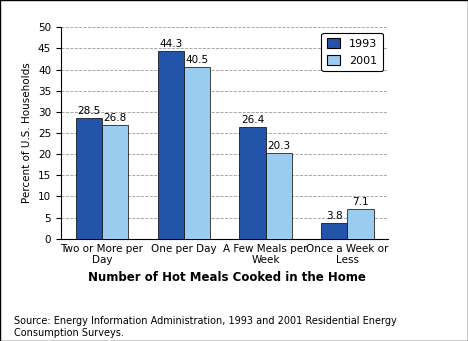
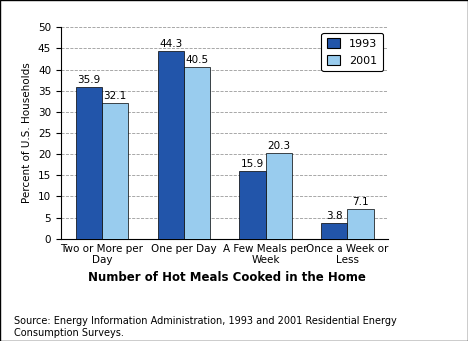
1993/Two or More per Day: 28.5 -> 35.9
2001/Two or More per Day: 26.8 -> 32.1
1993/A Few Meals per Week: 26.4 -> 15.9
